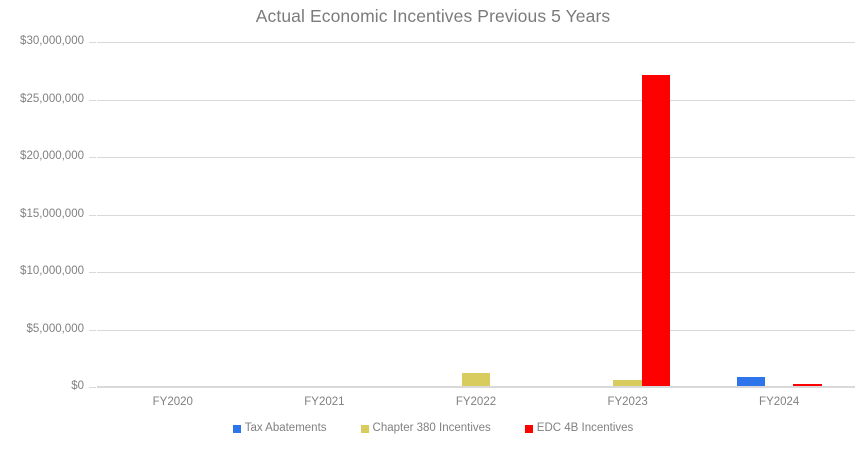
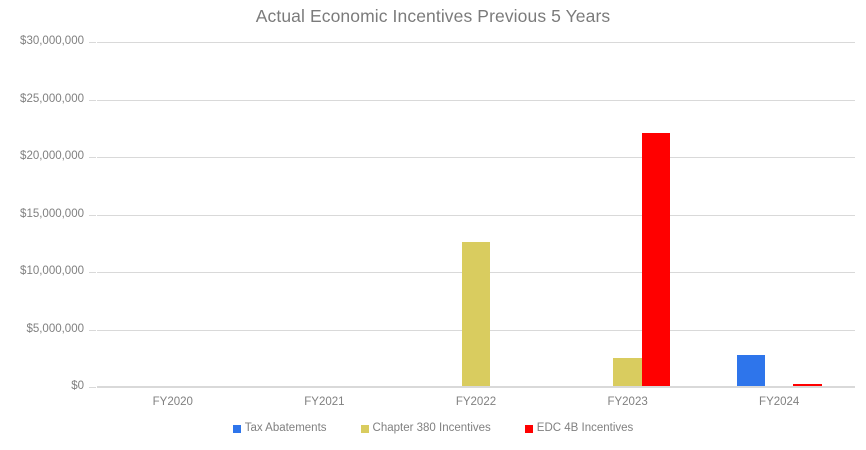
Chapter 380 Incentives/FY2022: $1200000 -> $12600000
Chapter 380 Incentives/FY2023: $600000 -> $2500000
EDC 4B Incentives/FY2023: $27100000 -> $22100000
Tax Abatements/FY2024: $900000 -> $2800000
